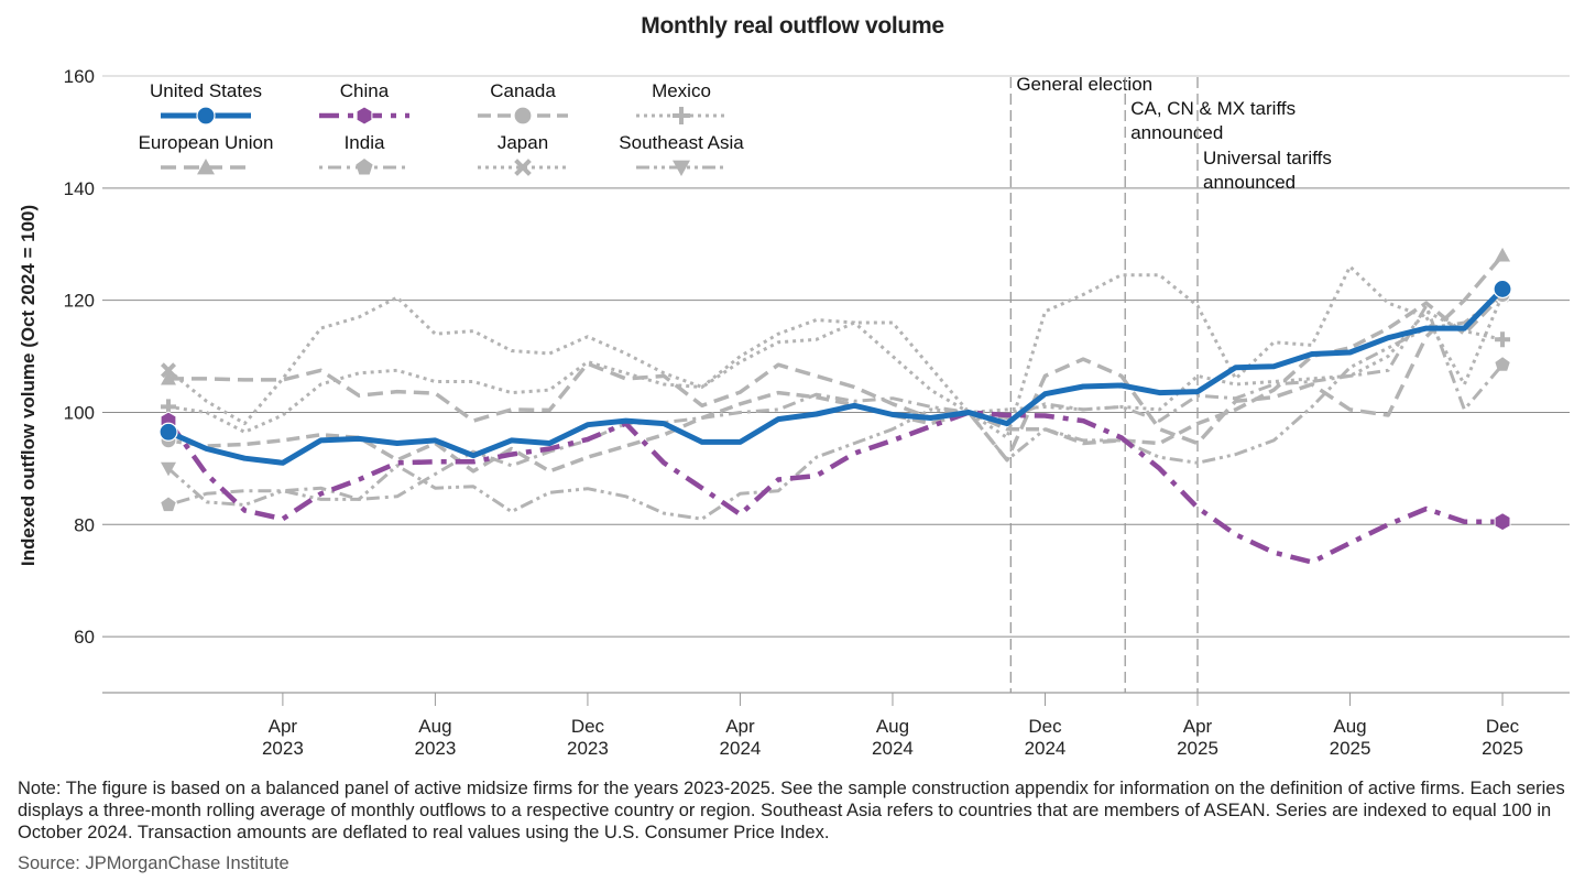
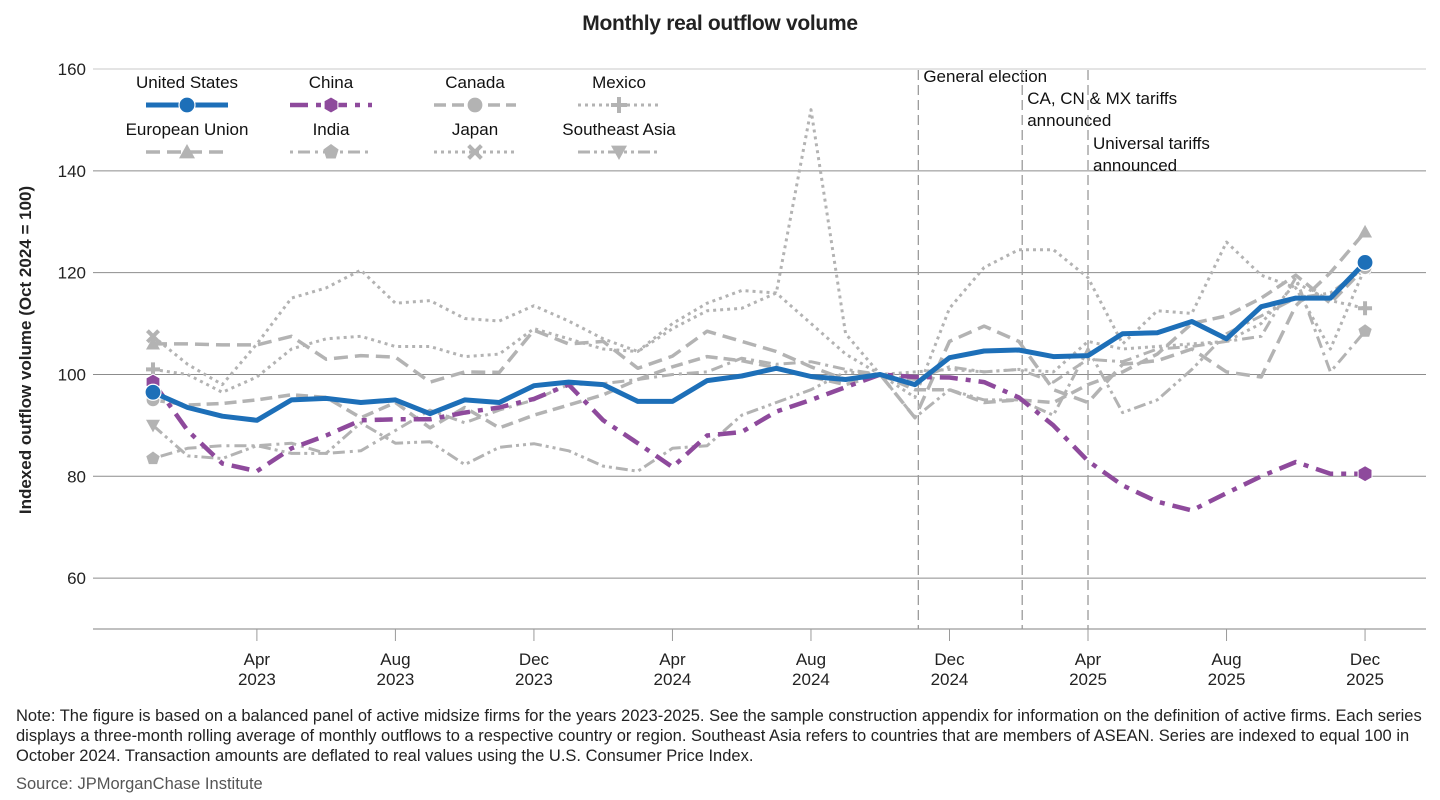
Japan/Aug 2024: 116 -> 152
Japan/Dec 2024: 118 -> 113
Southeast Asia/Apr 2025: 91 -> 105
United States/Aug 2025: 111 -> 107
